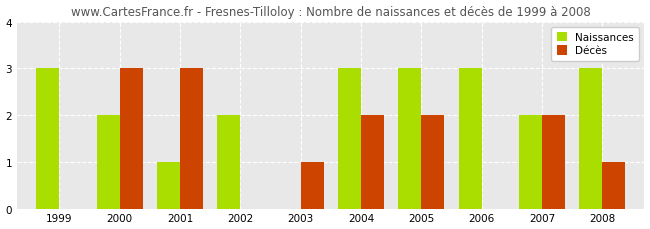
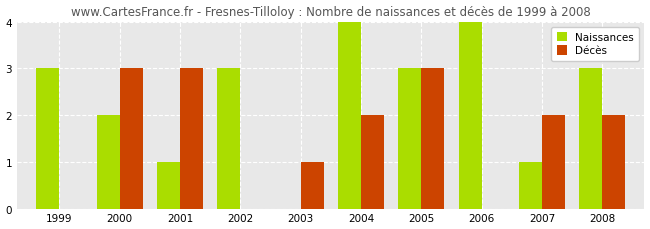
Naissances/2002: 2 -> 3
Naissances/2004: 3 -> 4
Décès/2005: 2 -> 3
Naissances/2006: 3 -> 4
Naissances/2007: 2 -> 1
Décès/2008: 1 -> 2
